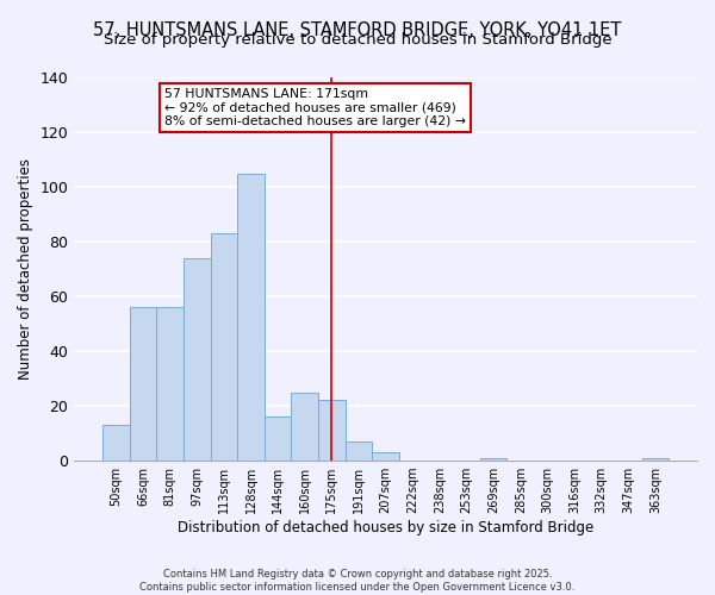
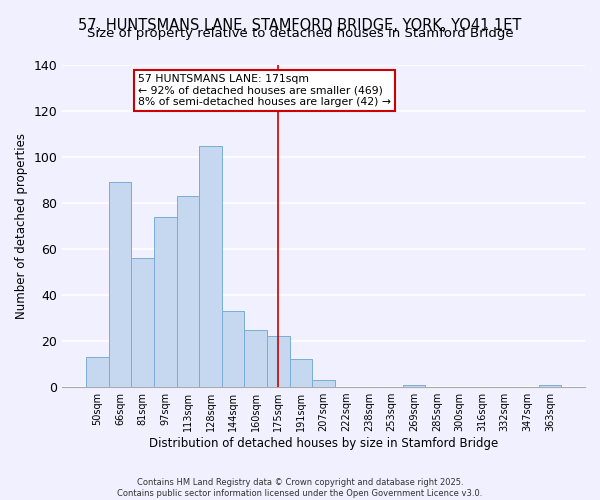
66sqm: 56 -> 89
144sqm: 16 -> 33
191sqm: 7 -> 12
